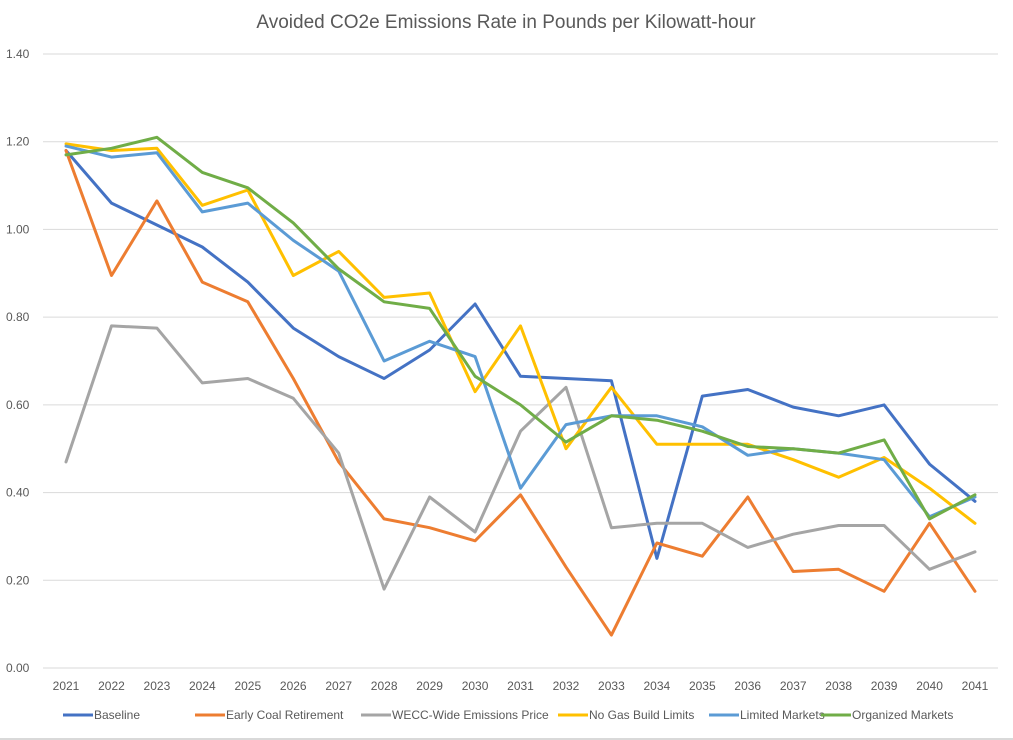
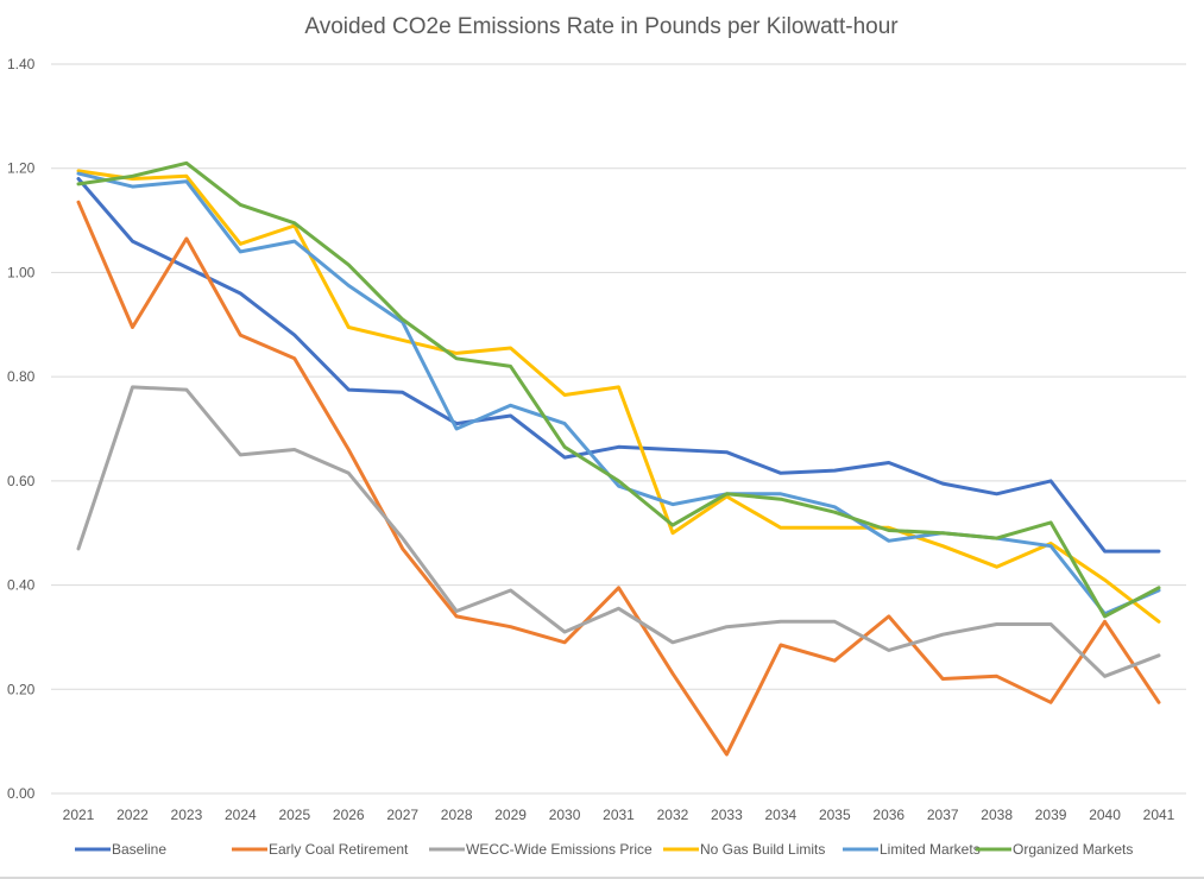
Early Coal Retirement/2021: 1.18 -> 1.14
Baseline/2027: 0.71 -> 0.77
No Gas Build Limits/2027: 0.95 -> 0.87
Baseline/2028: 0.66 -> 0.71
WECC-Wide Emissions Price/2028: 0.18 -> 0.35
Baseline/2030: 0.83 -> 0.65
No Gas Build Limits/2030: 0.63 -> 0.77
WECC-Wide Emissions Price/2031: 0.54 -> 0.35
Limited Markets/2031: 0.41 -> 0.59
WECC-Wide Emissions Price/2032: 0.64 -> 0.29
No Gas Build Limits/2033: 0.64 -> 0.57
Baseline/2034: 0.25 -> 0.61
Early Coal Retirement/2036: 0.39 -> 0.34
Baseline/2041: 0.38 -> 0.47
